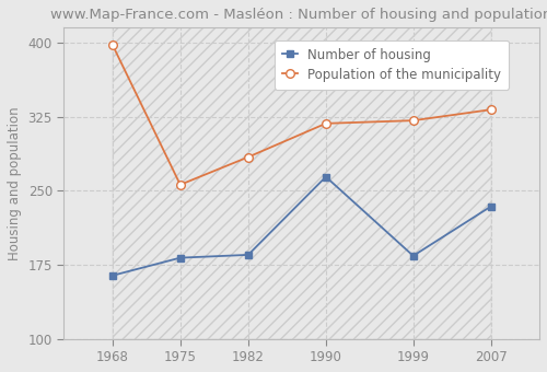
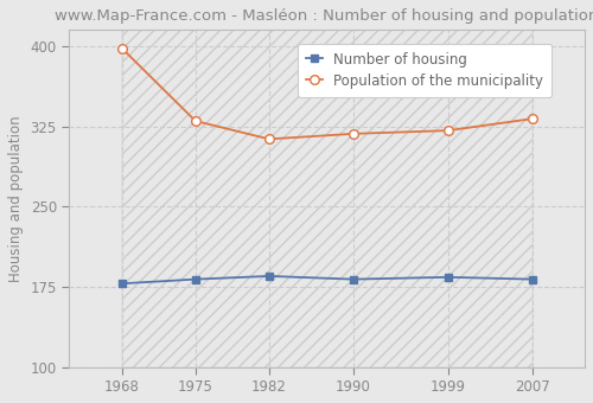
Number of housing/1968: 164 -> 178
Population of the municipality/1975: 256 -> 330
Population of the municipality/1982: 284 -> 313
Number of housing/1990: 264 -> 182
Number of housing/2007: 234 -> 182
